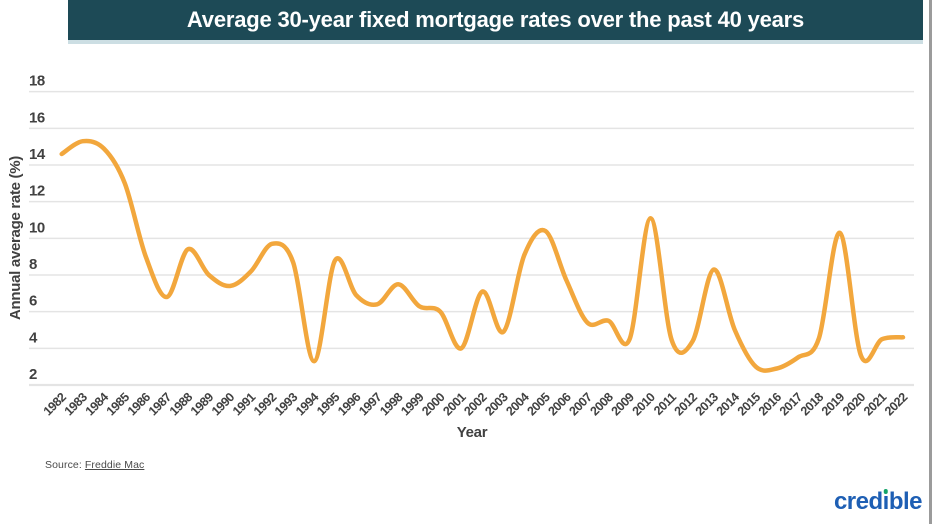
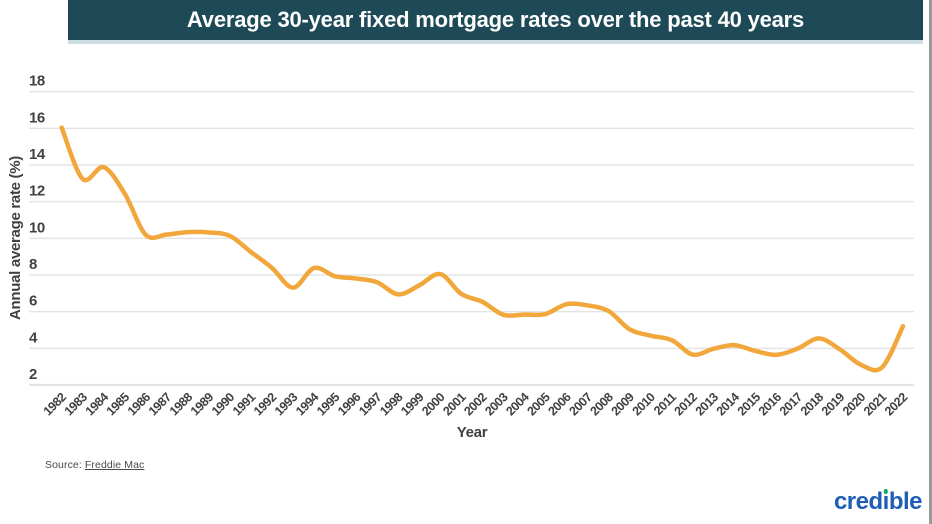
1982: 14.6 -> 16.0
1983: 15.3 -> 13.2
1984: 14.9 -> 13.9
1985: 13.0 -> 12.4
1986: 9.0 -> 10.2
1987: 6.8 -> 10.2
1988: 9.4 -> 10.3
1989: 8.0 -> 10.3
1990: 7.4 -> 10.1
1991: 8.2 -> 9.2
1992: 9.7 -> 8.4
1993: 8.7 -> 7.3
1994: 3.3 -> 8.4
1995: 8.8 -> 7.9
1996: 6.9 -> 7.8
1997: 6.4 -> 7.6
1998: 7.5 -> 6.9
1999: 6.3 -> 7.4
2000: 6.0 -> 8.1
2001: 4.0 -> 7.0
2002: 7.1 -> 6.5
2003: 4.9 -> 5.8
2004: 9.1 -> 5.8
2005: 10.4 -> 5.9
2006: 7.7 -> 6.4
2007: 5.4 -> 6.3
2008: 5.5 -> 6.0
2009: 4.5 -> 5.0
2010: 11.1 -> 4.7
2012: 4.4 -> 3.7
2013: 8.3 -> 4.0
2014: 5.0 -> 4.2
2015: 3.0 -> 3.9
2016: 2.9 -> 3.6
2017: 3.5 -> 4.0
2019: 10.3 -> 3.9
2020: 3.6 -> 3.1
2021: 4.5 -> 3.0
2022: 4.6 -> 5.2
